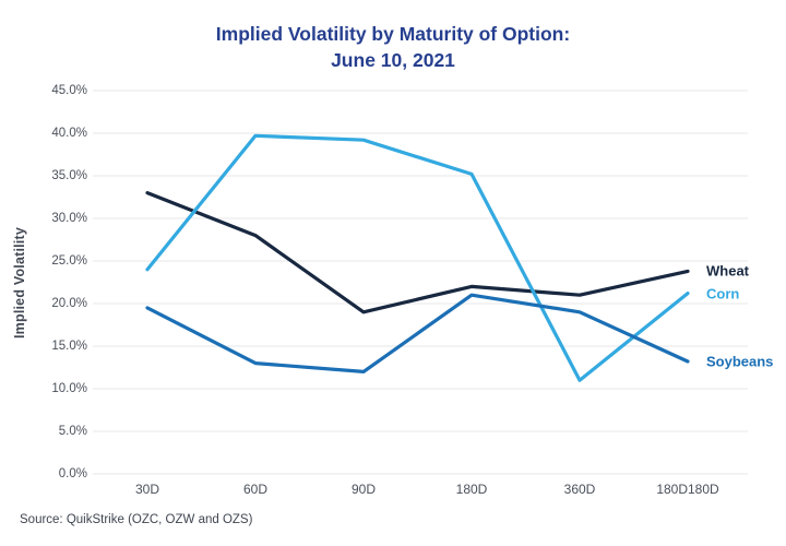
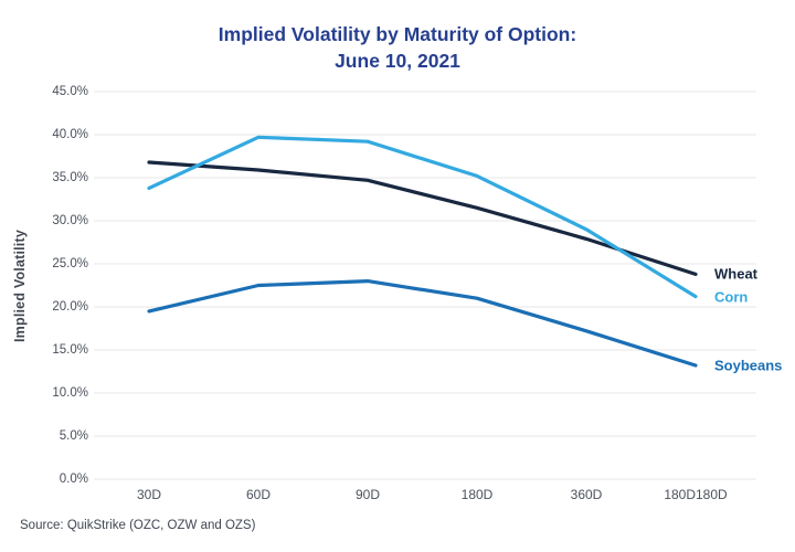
Wheat/30D: 33% -> 37%
Corn/30D: 24% -> 34%
Wheat/60D: 28% -> 36%
Soybeans/60D: 13% -> 22%
Wheat/90D: 19% -> 35%
Soybeans/90D: 12% -> 23%
Wheat/180D: 22% -> 32%
Wheat/360D: 21% -> 28%
Corn/360D: 11% -> 29%
Soybeans/360D: 19% -> 17%
